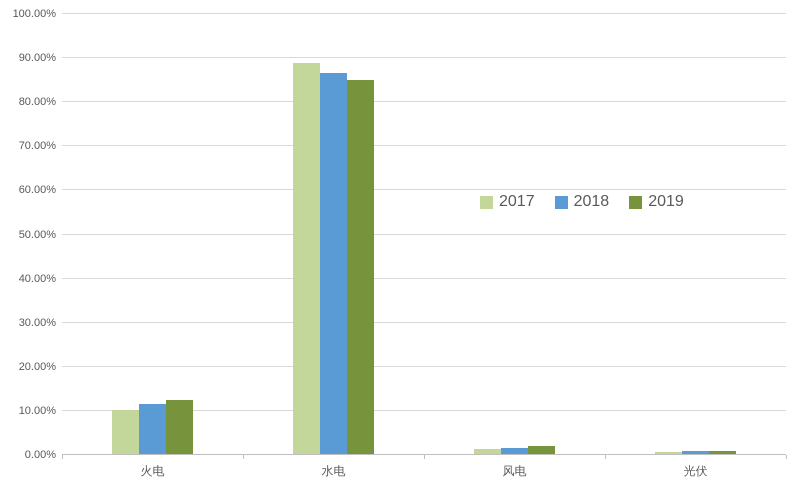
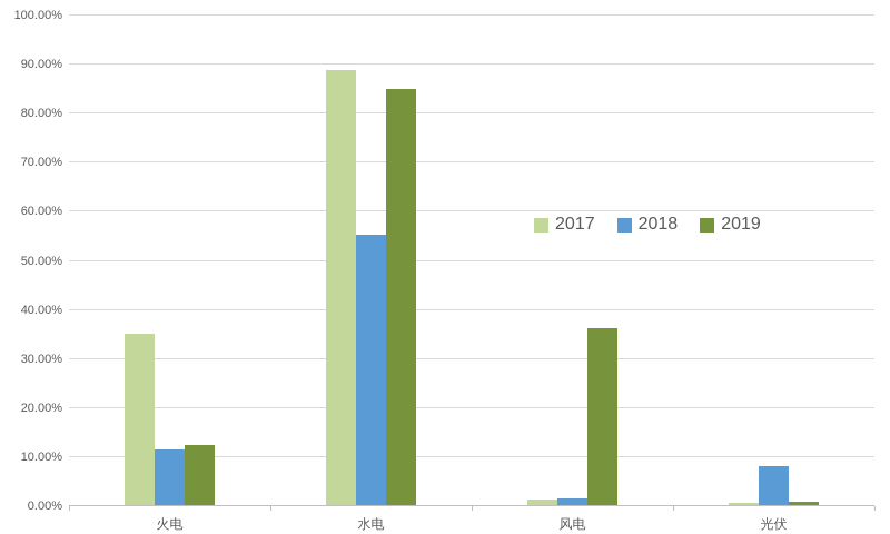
2017/火电: 10% -> 35%
2018/水电: 86% -> 55%
2019/风电: 2% -> 36%
2018/光伏: 1% -> 8%
